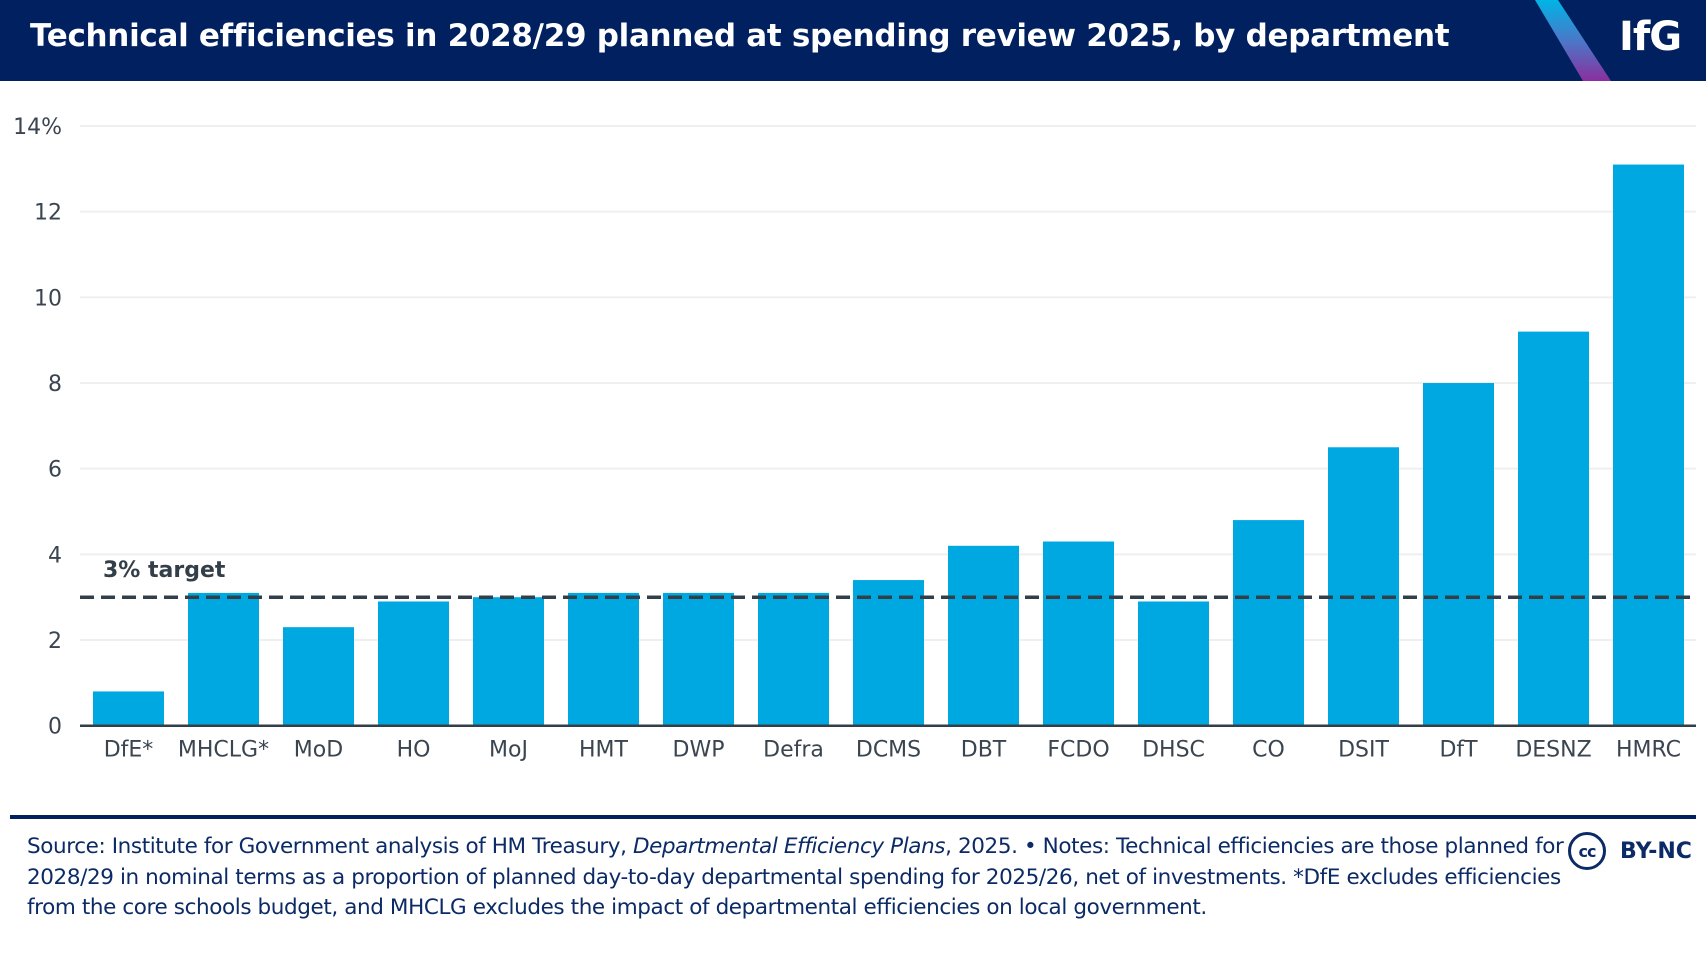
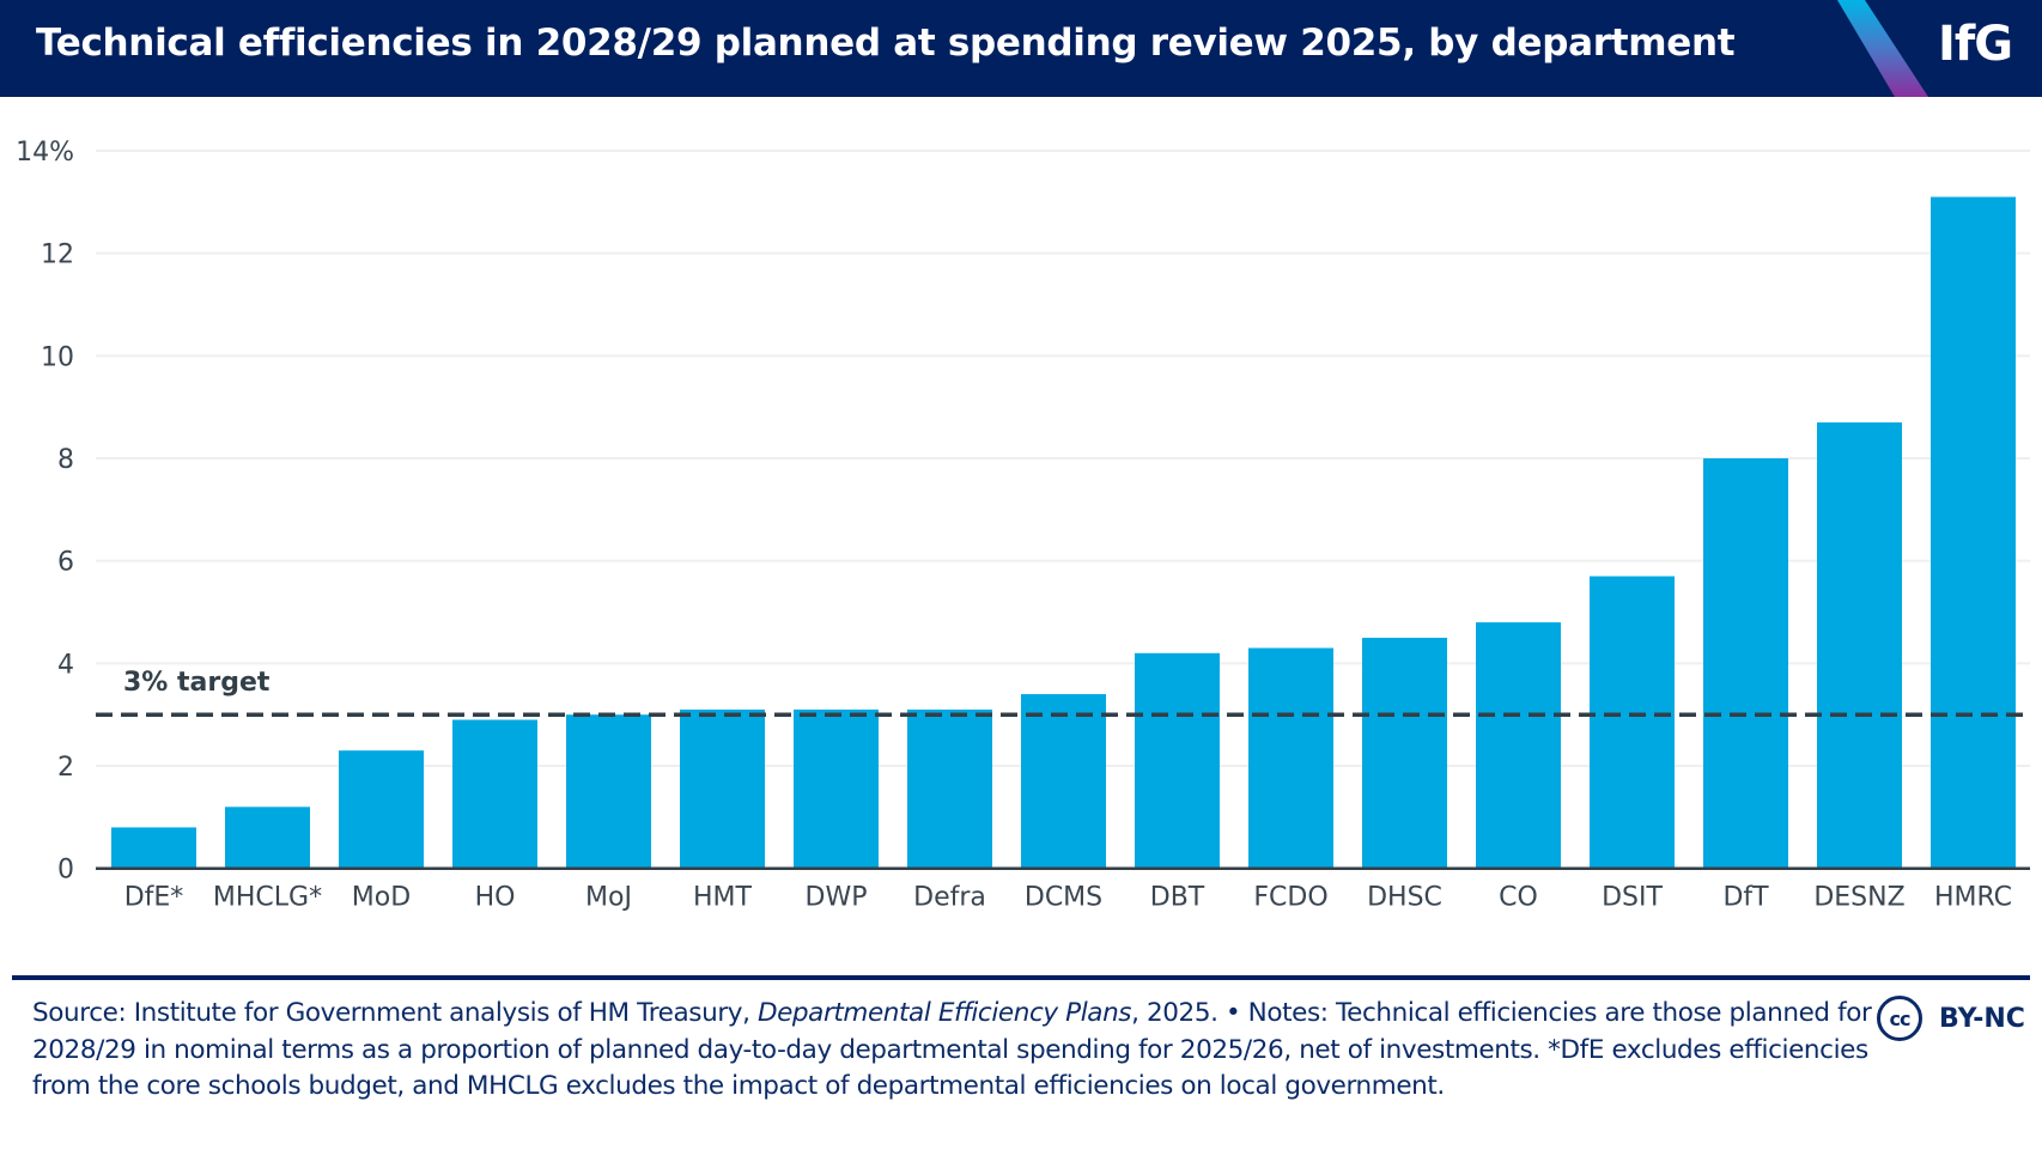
MHCLG*: 3.1% -> 1.2%
DHSC: 2.9% -> 4.5%
DSIT: 6.5% -> 5.7%
DESNZ: 9.2% -> 8.7%
